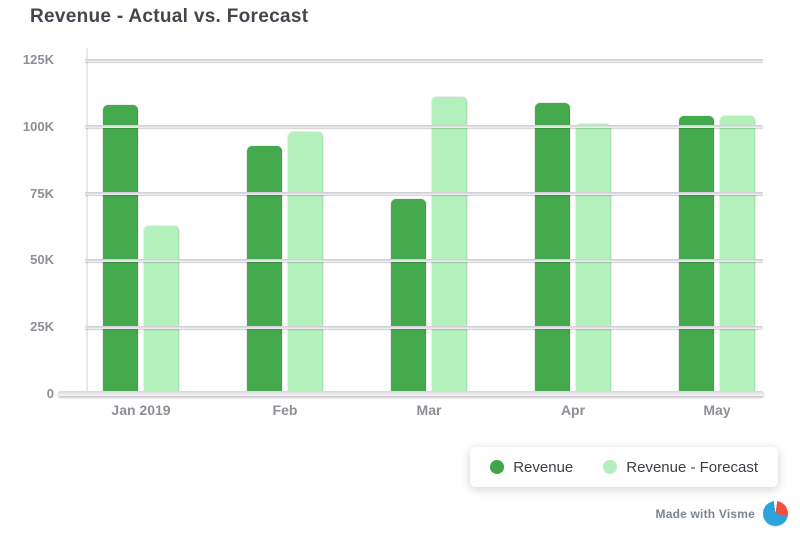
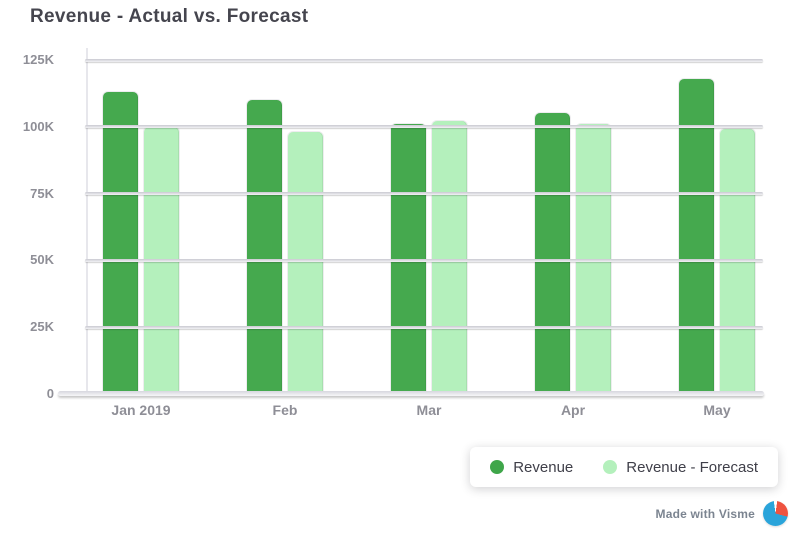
Revenue/Jan 2019: 108K -> 113K
Revenue - Forecast/Jan 2019: 63K -> 100K
Revenue/Feb: 93K -> 110K
Revenue/Mar: 73K -> 101K
Revenue - Forecast/Mar: 111K -> 102K
Revenue/Apr: 109K -> 105K
Revenue/May: 104K -> 118K
Revenue - Forecast/May: 104K -> 99K
